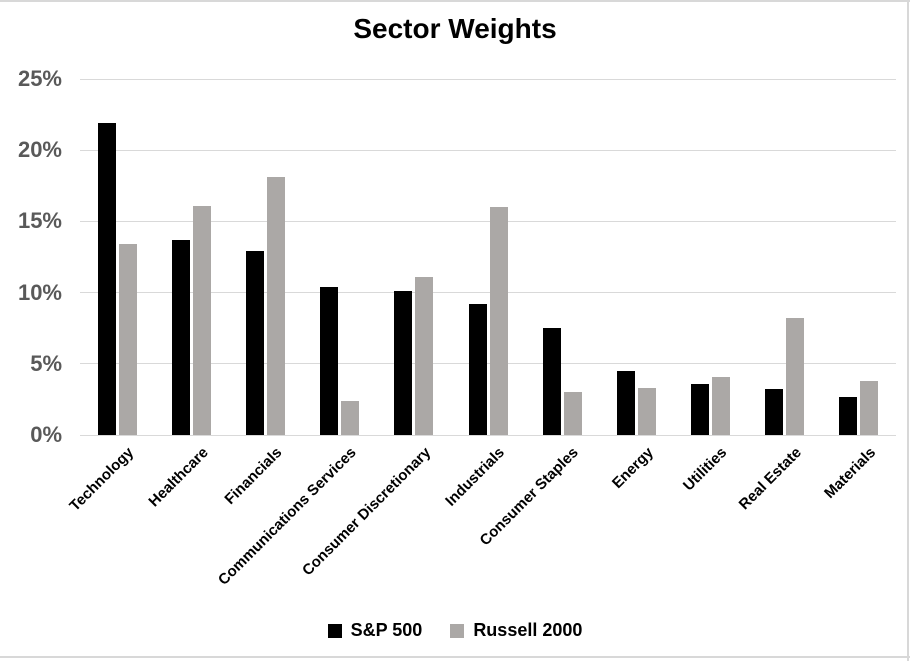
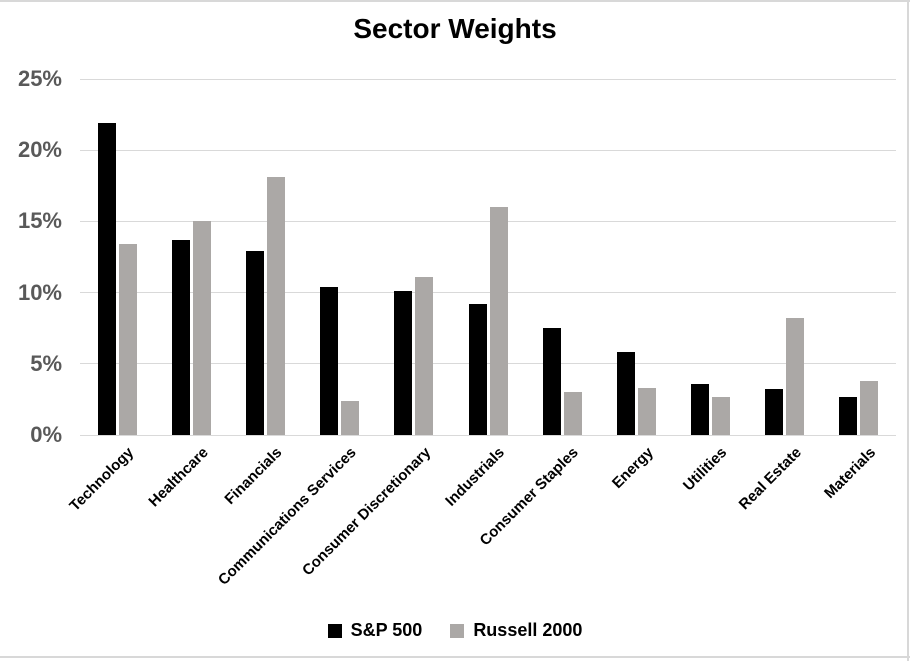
Russell 2000/Healthcare: 16.1% -> 15.0%
S&P 500/Energy: 4.5% -> 5.8%
Russell 2000/Utilities: 4.1% -> 2.7%
